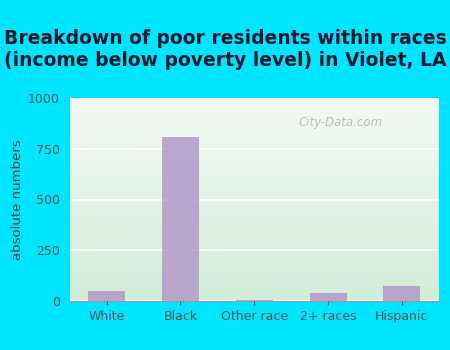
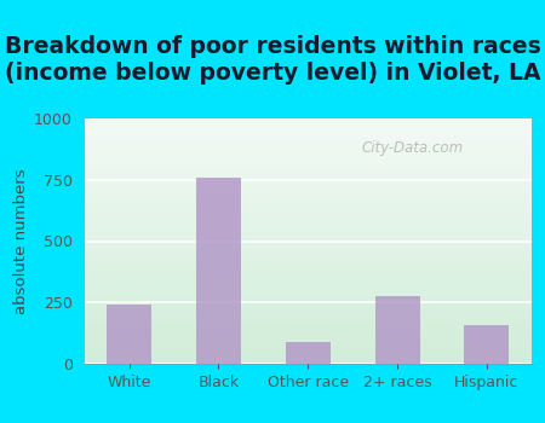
White: 50 -> 240
Black: 810 -> 760
Other race: 5 -> 90
2+ races: 40 -> 275
Hispanic: 75 -> 160
